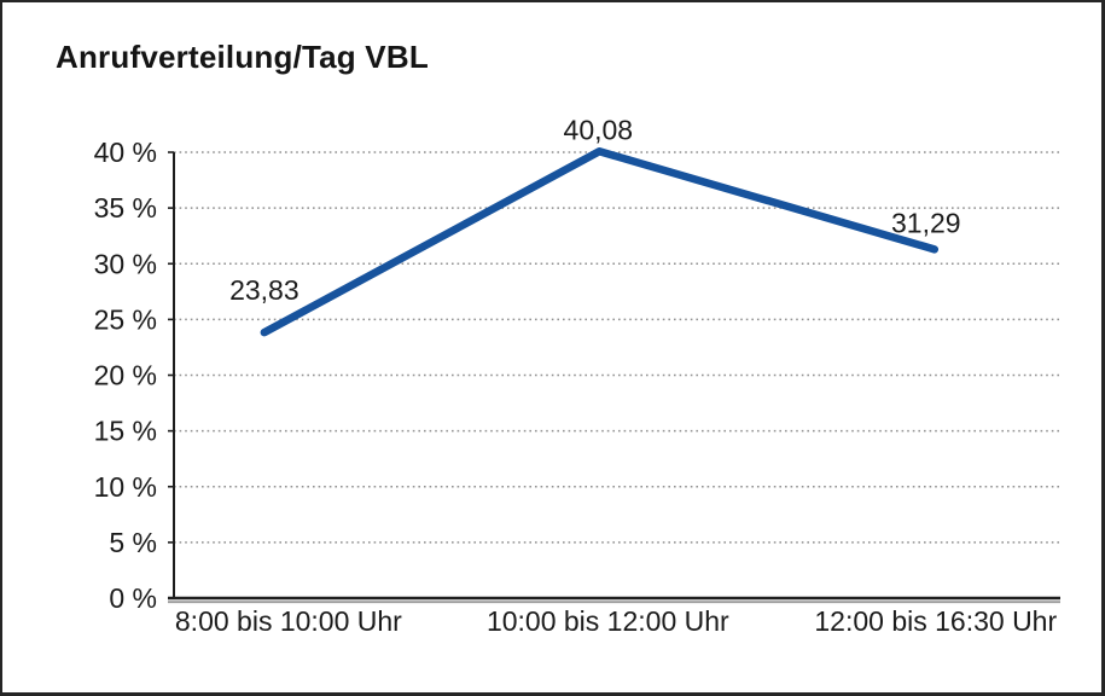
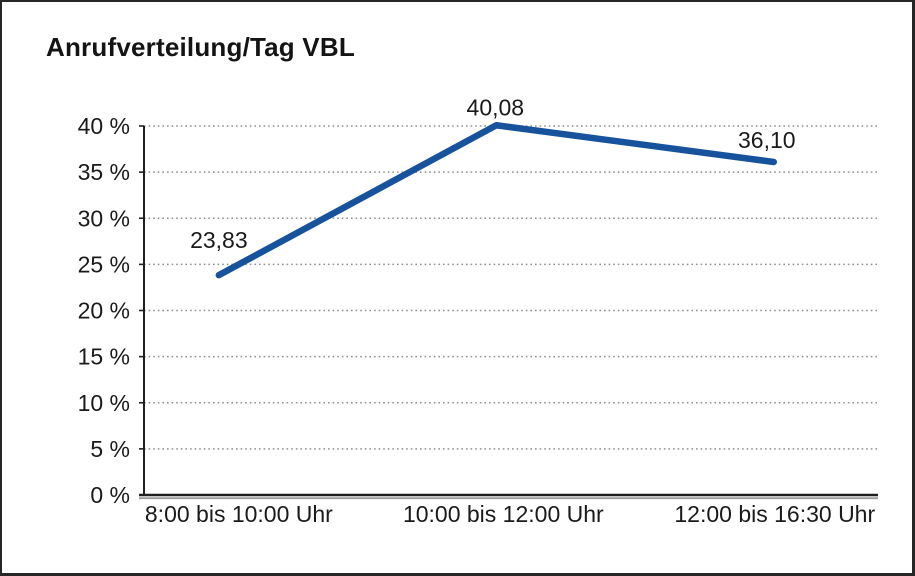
12:00 bis 16:30 Uhr: 31,29 -> 36,10
